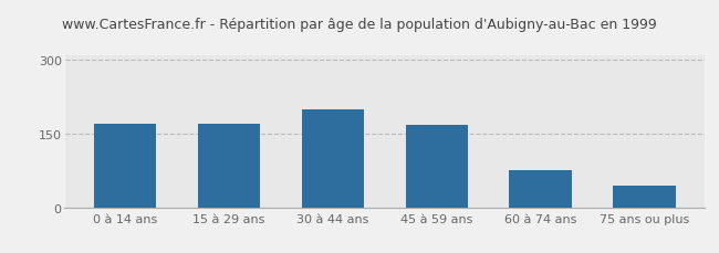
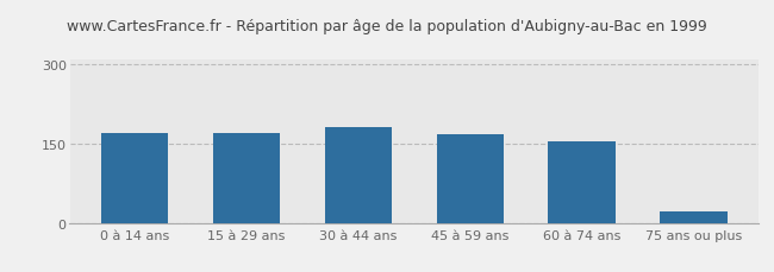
30 à 44 ans: 200 -> 182
60 à 74 ans: 75 -> 153
75 ans ou plus: 45 -> 22
